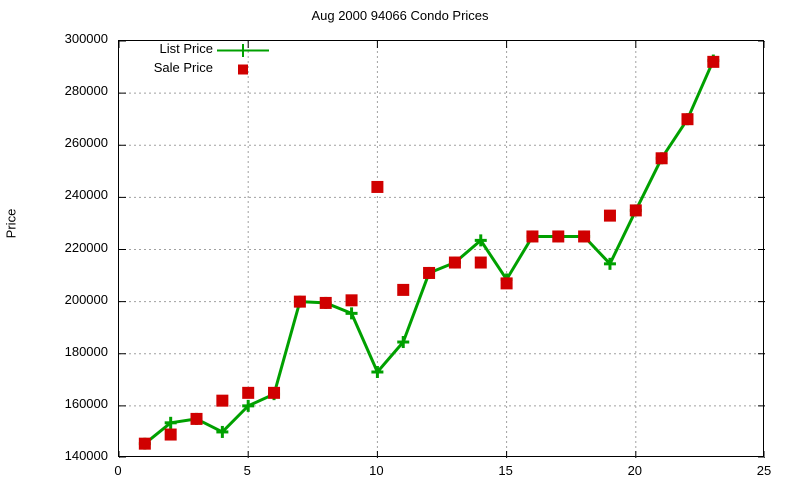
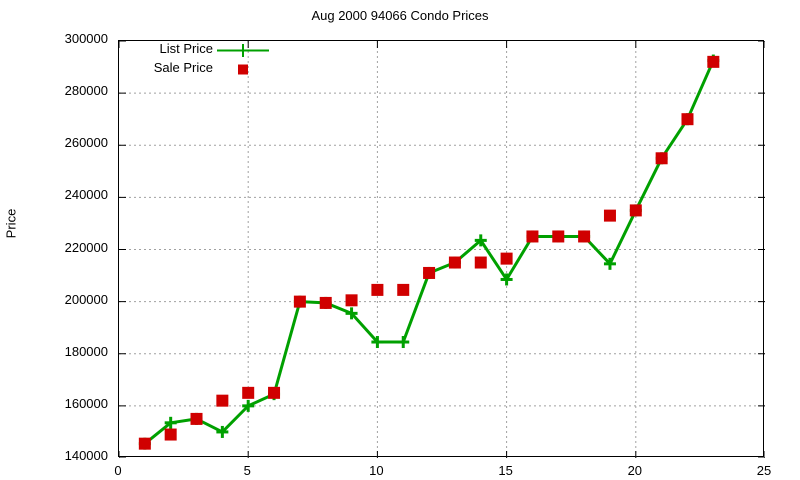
List Price/10: 173000 -> 184000
Sale Price/10: 244000 -> 204000
Sale Price/15: 207000 -> 216000
